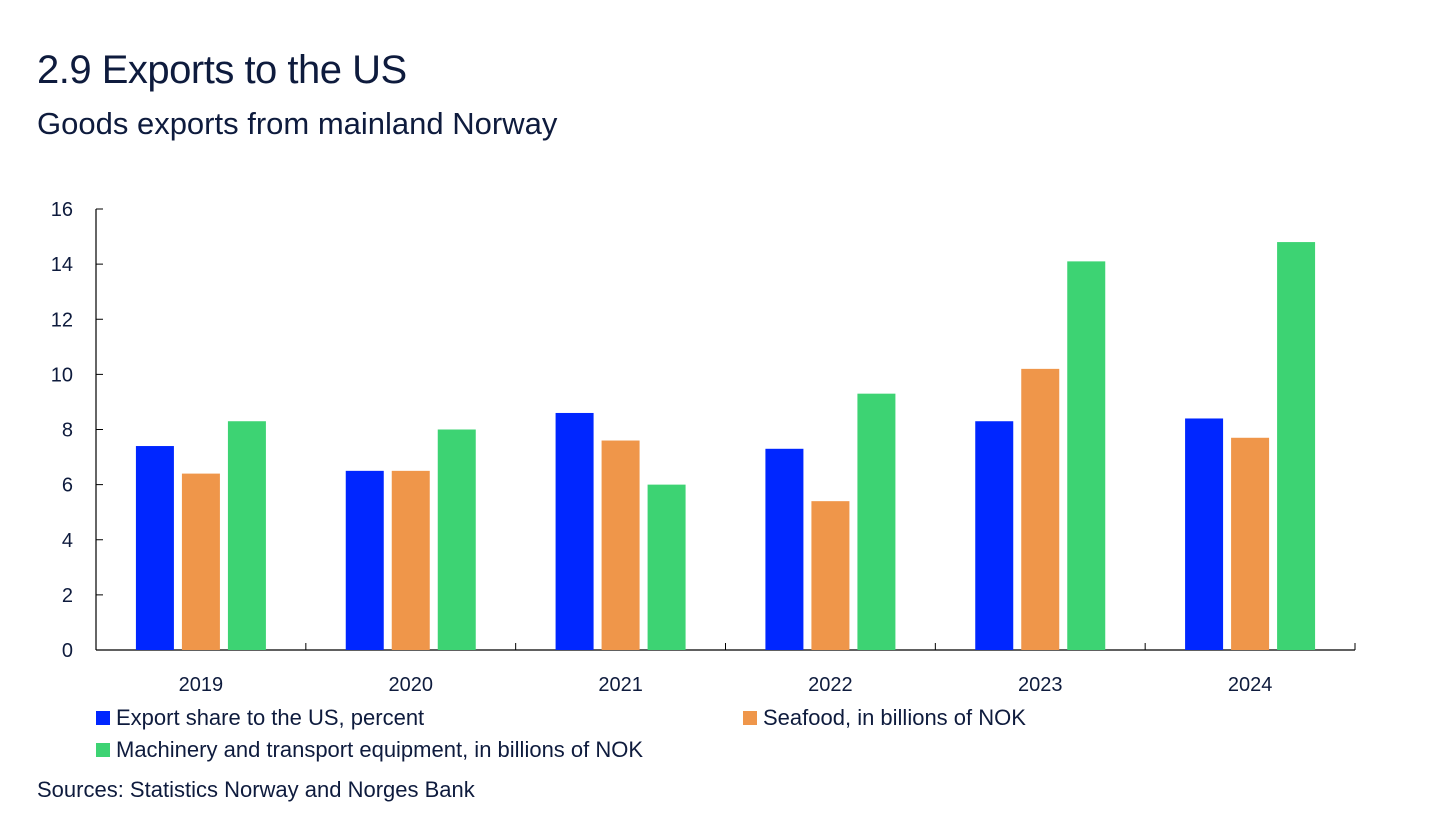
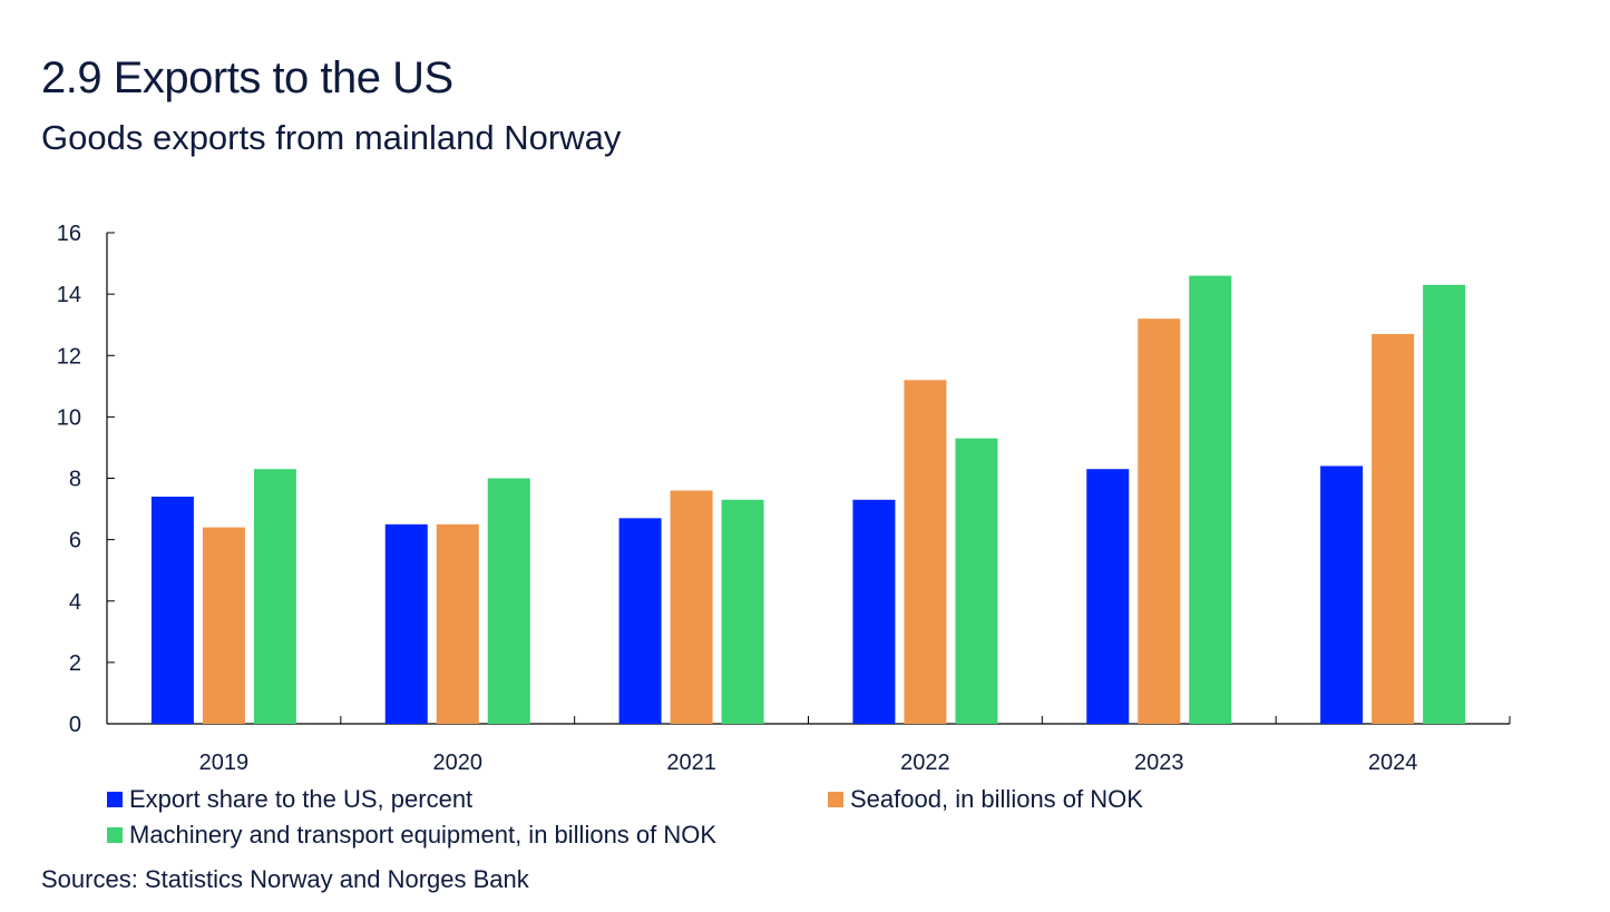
Export share to the US, percent/2021: 8.6 -> 6.7
Machinery and transport equipment, in billions of NOK/2021: 6.0 -> 7.3
Seafood, in billions of NOK/2022: 5.4 -> 11.2
Seafood, in billions of NOK/2023: 10.2 -> 13.2
Machinery and transport equipment, in billions of NOK/2023: 14.1 -> 14.6
Seafood, in billions of NOK/2024: 7.7 -> 12.7
Machinery and transport equipment, in billions of NOK/2024: 14.8 -> 14.3
